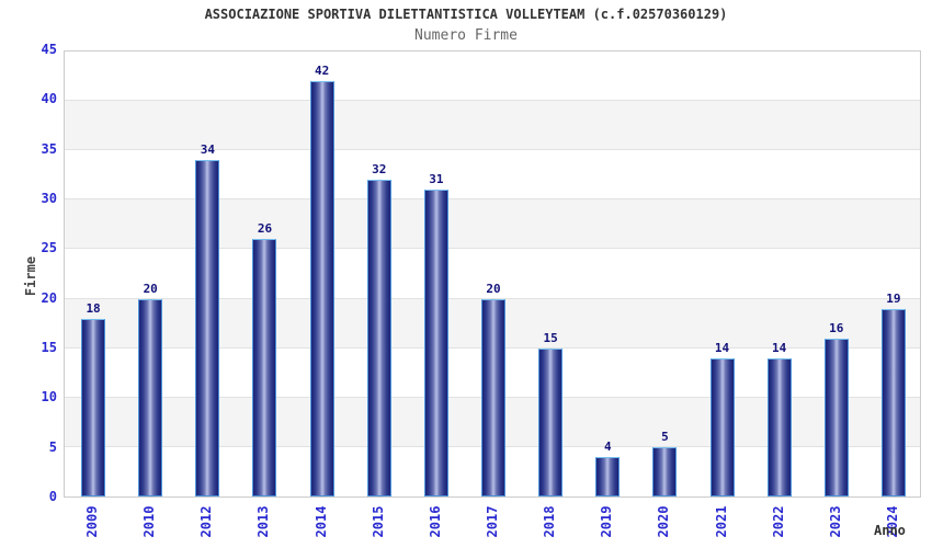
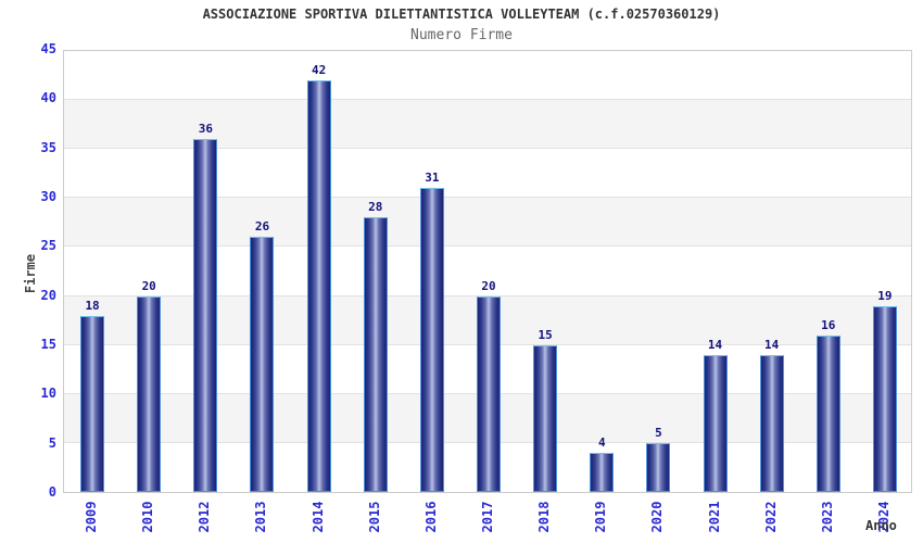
2012: 34 -> 36
2015: 32 -> 28
